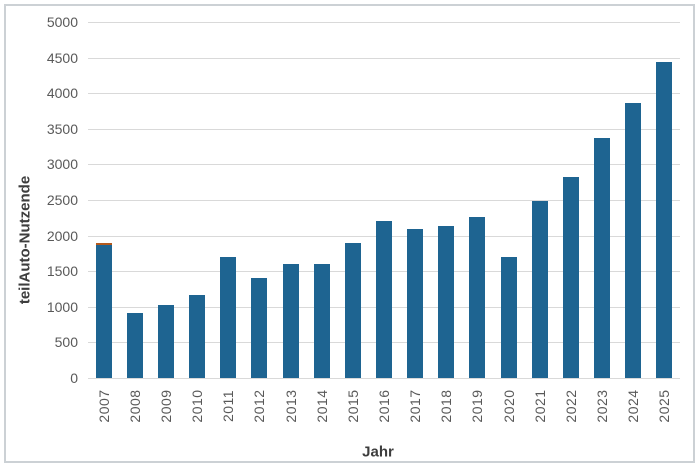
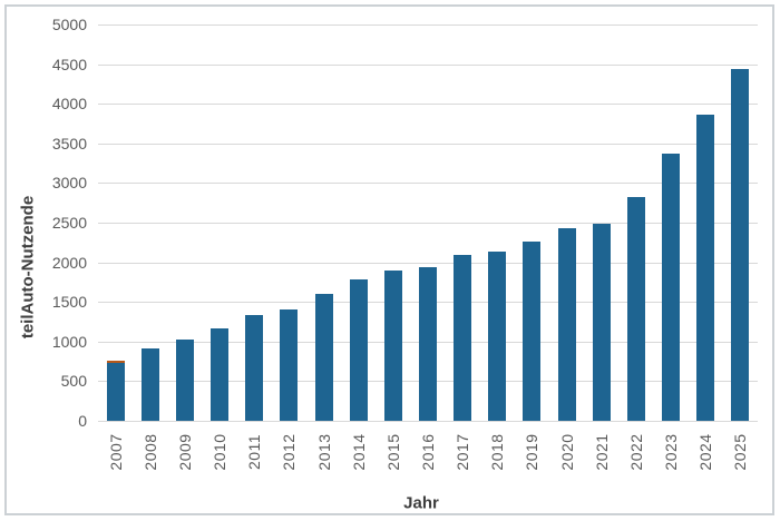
2007: 1900 -> 800
2011: 1700 -> 1300
2014: 1600 -> 1800
2016: 2200 -> 1900
2020: 1700 -> 2400
